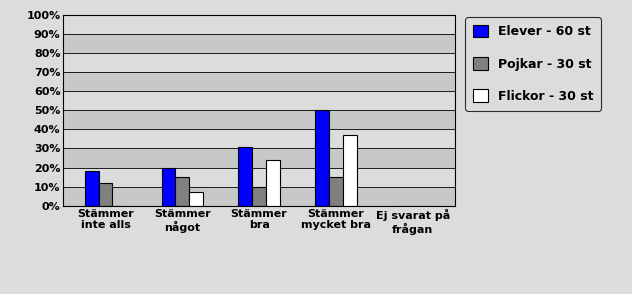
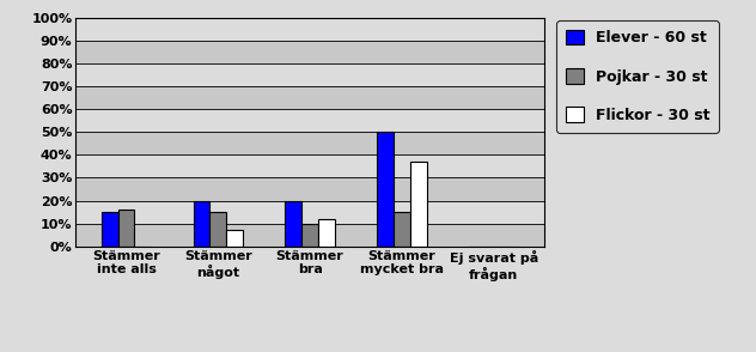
Elever - 60 st/Stämmer inte alls: 18% -> 15%
Pojkar - 30 st/Stämmer inte alls: 12% -> 16%
Elever - 60 st/Stämmer bra: 31% -> 20%
Flickor - 30 st/Stämmer bra: 24% -> 12%
